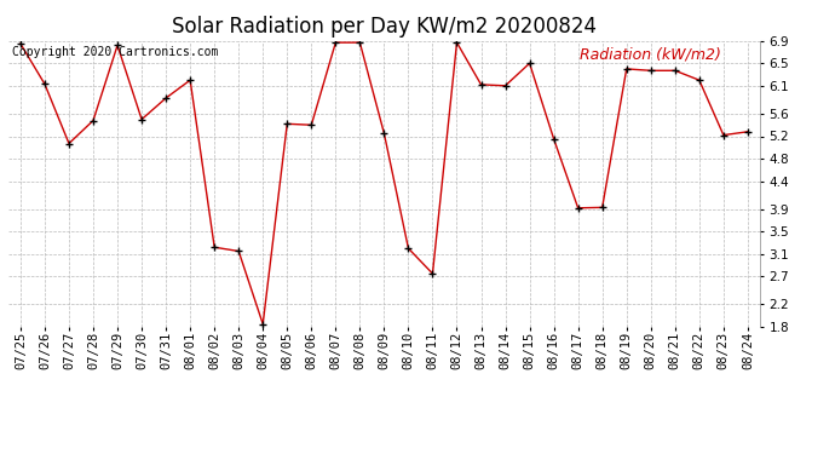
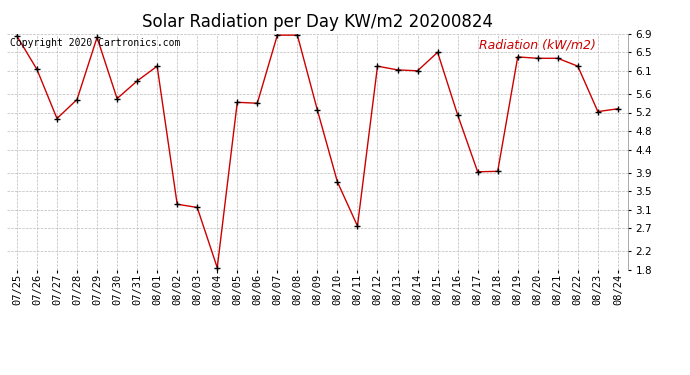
08/10: 3.20 -> 3.70
08/12: 6.87 -> 6.20
